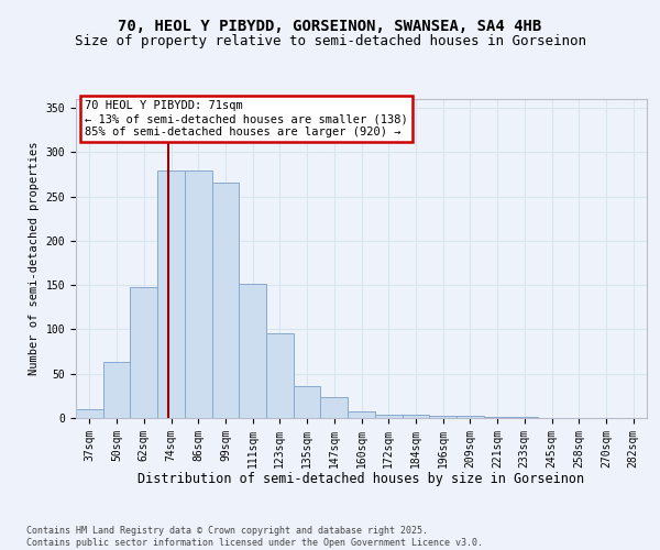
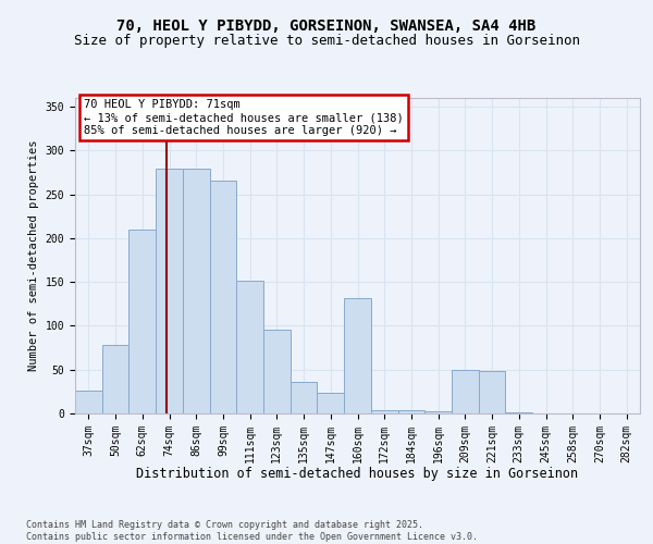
37sqm: 10 -> 26
50sqm: 63 -> 78
62sqm: 148 -> 210
160sqm: 8 -> 132
209sqm: 2 -> 50
221sqm: 1 -> 48
